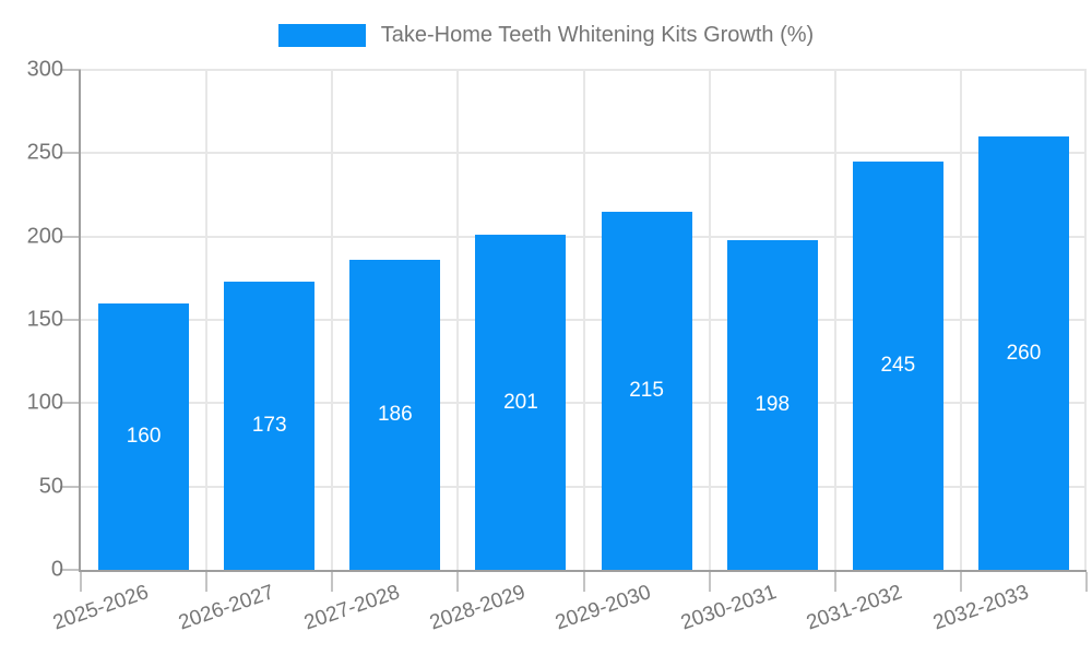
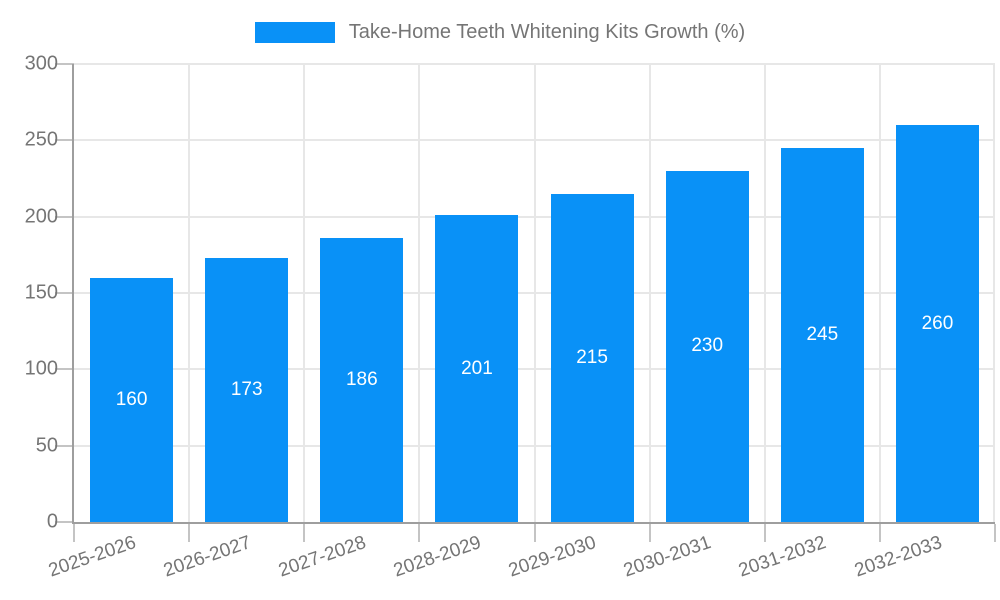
2030-2031: 198 -> 230
